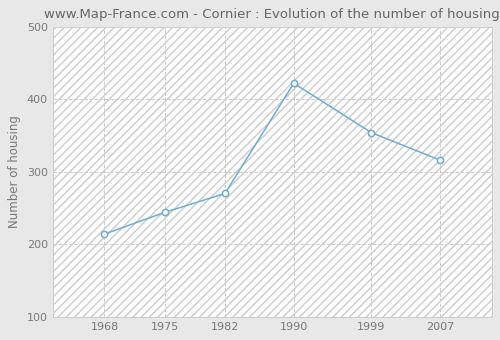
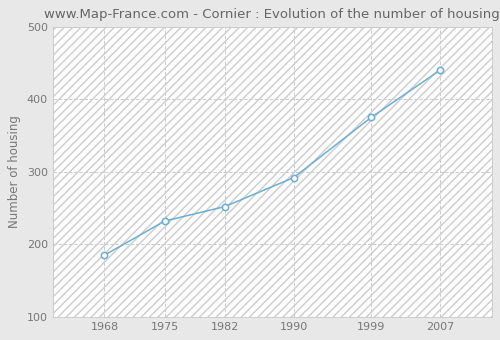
1968: 214 -> 185
1975: 244 -> 232
1982: 270 -> 252
1990: 422 -> 292
1999: 354 -> 375
2007: 316 -> 440
